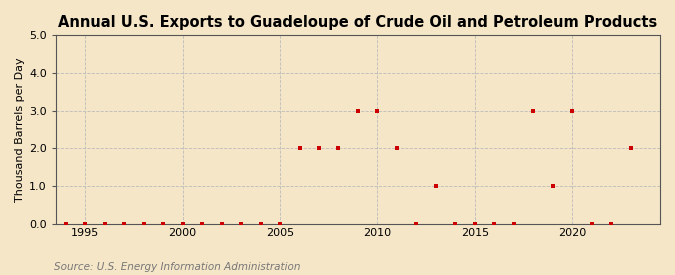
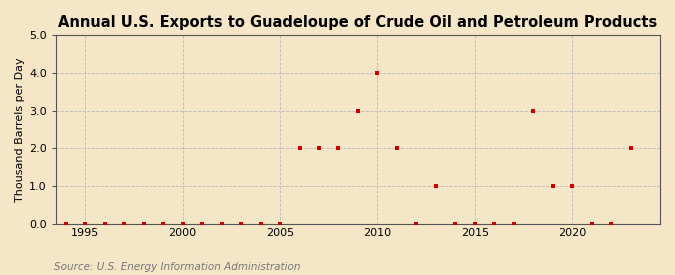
2010: 3 -> 4
2020: 3 -> 1
